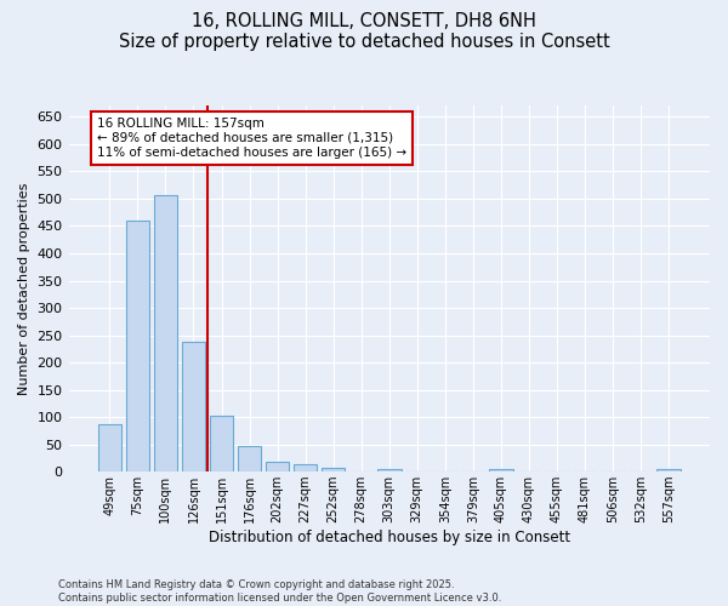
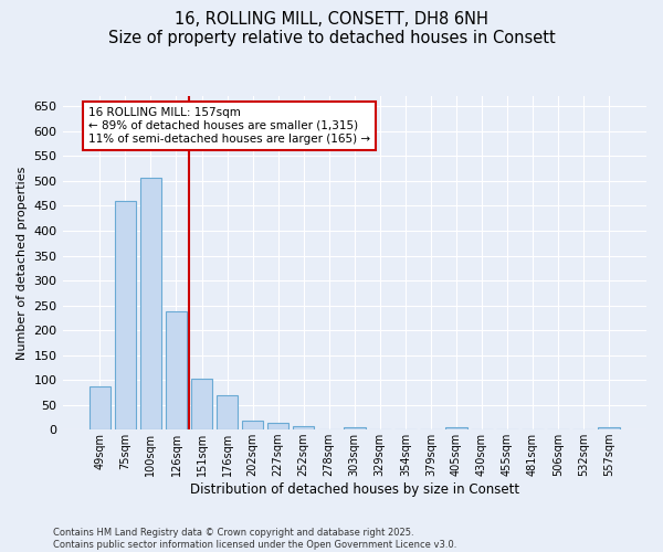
176sqm: 47 -> 70
